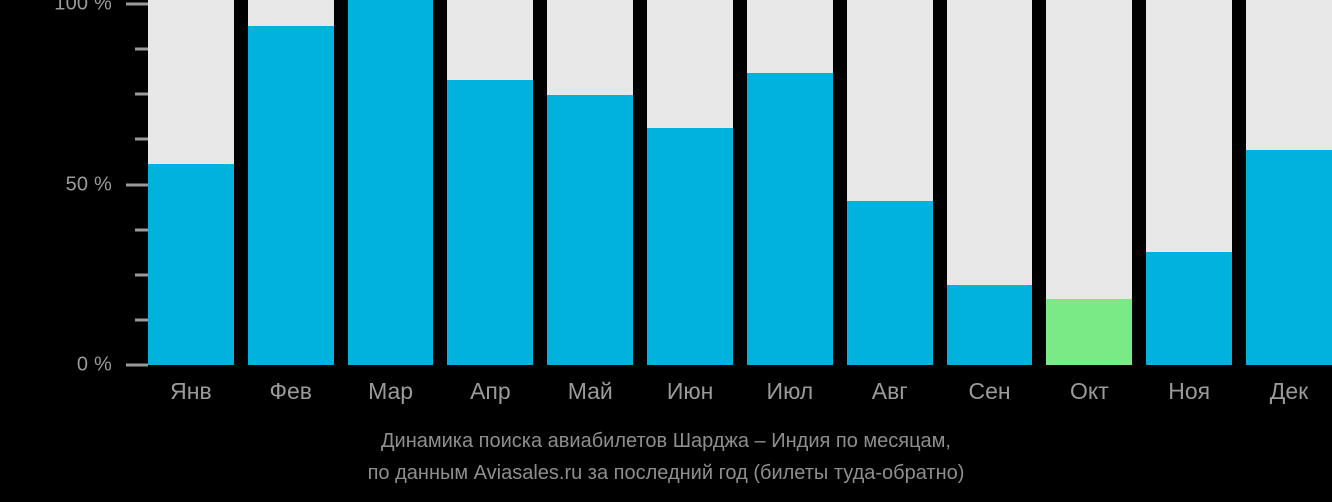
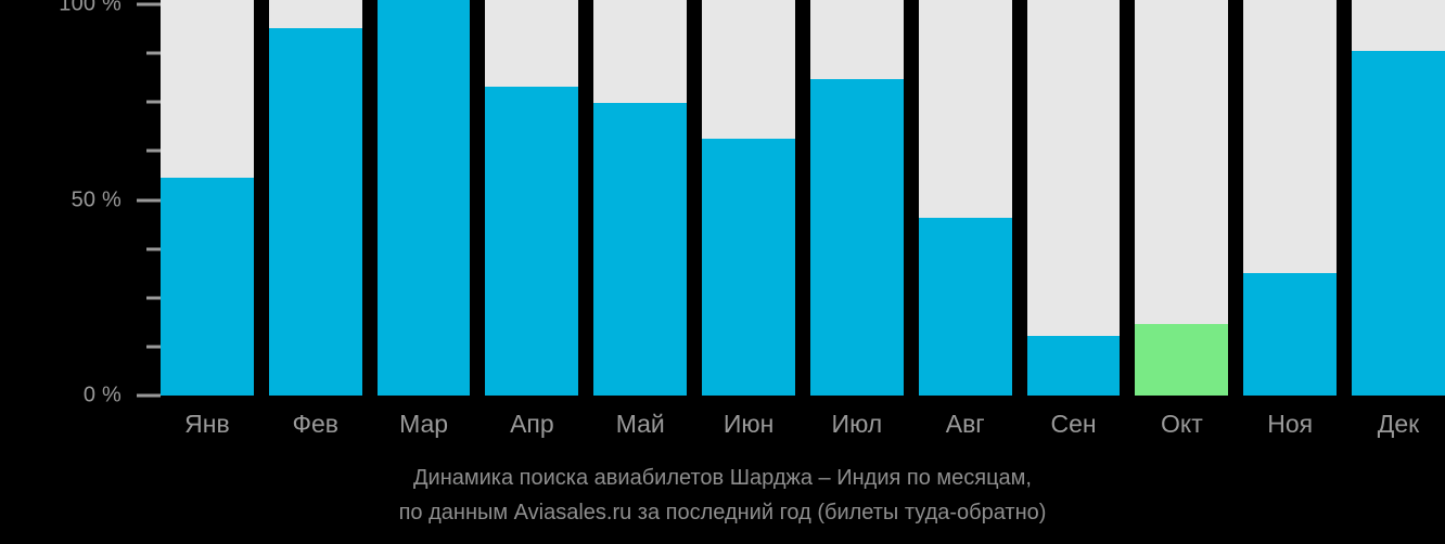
Сен: 22% -> 15%
Дек: 59% -> 87%
